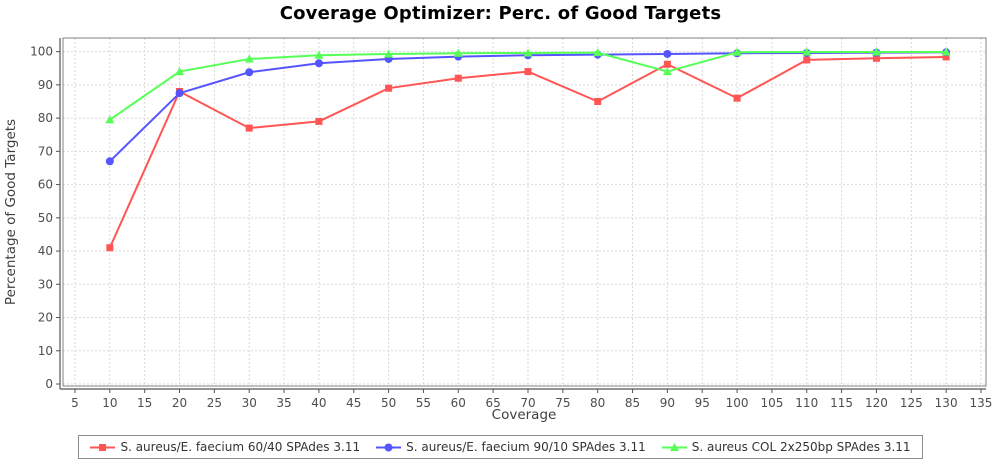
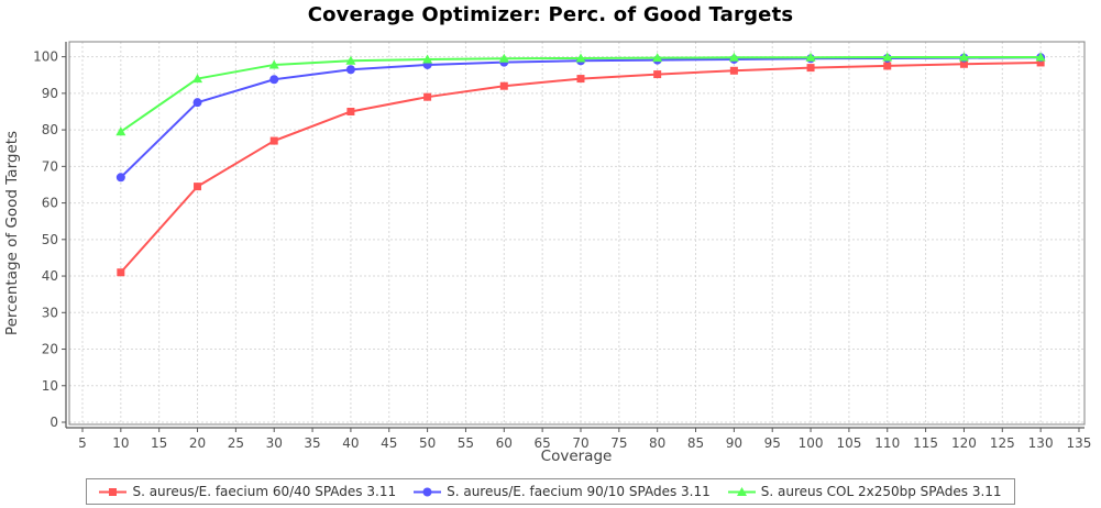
S. aureus/E. faecium 60/40 SPAdes 3.11/20: 88 -> 64
S. aureus/E. faecium 60/40 SPAdes 3.11/40: 79 -> 85
S. aureus/E. faecium 60/40 SPAdes 3.11/80: 85 -> 95
S. aureus COL 2x250bp SPAdes 3.11/90: 94 -> 100
S. aureus/E. faecium 60/40 SPAdes 3.11/100: 86 -> 97
